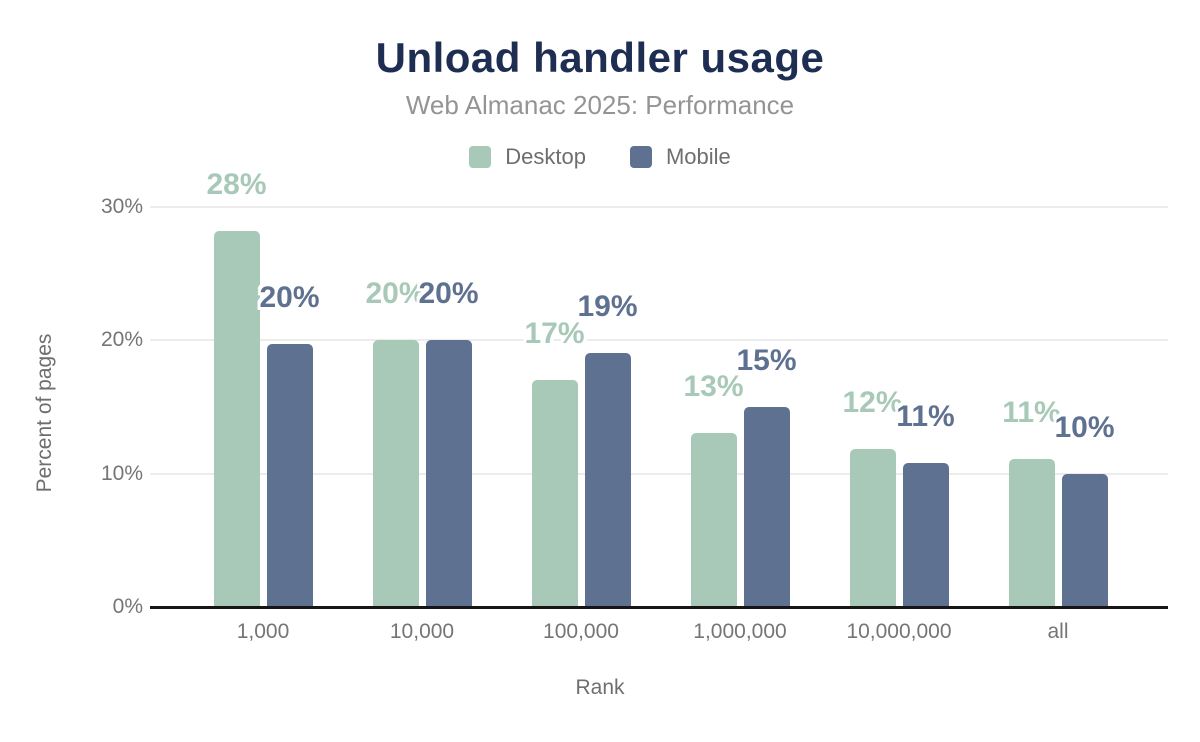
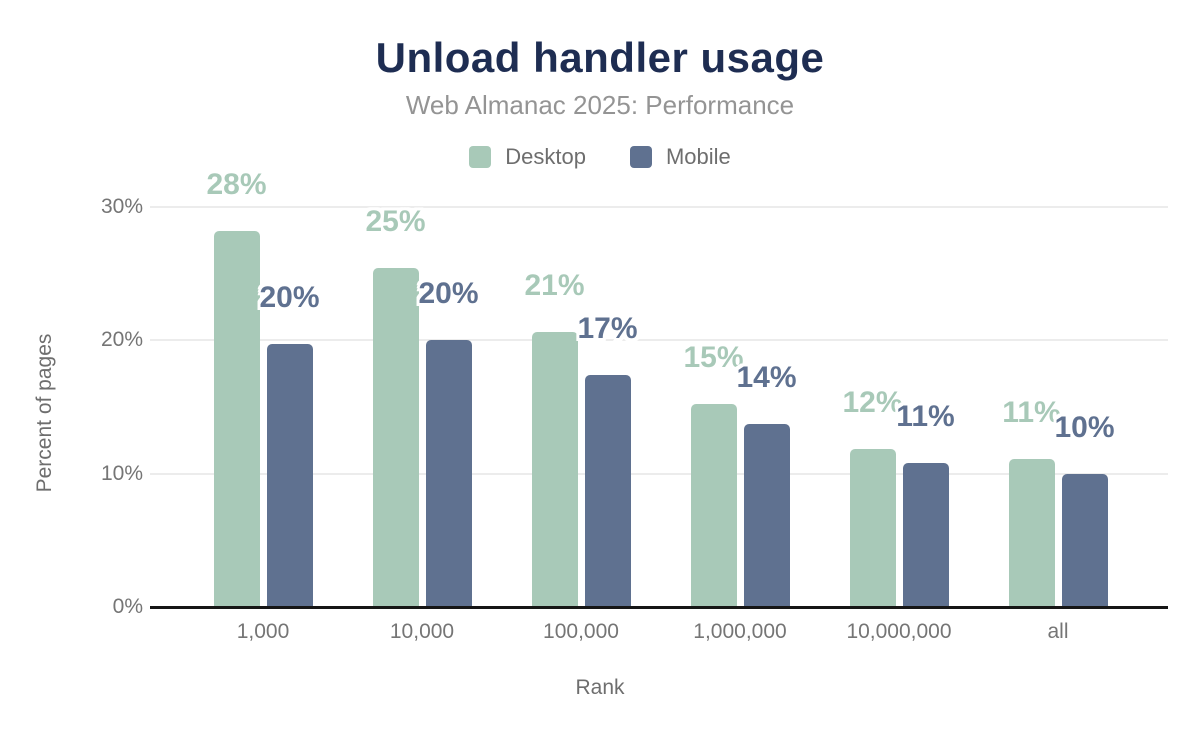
Desktop/10,000: 20% -> 25%
Desktop/100,000: 17% -> 21%
Mobile/100,000: 19% -> 17%
Desktop/1,000,000: 13% -> 15%
Mobile/1,000,000: 15% -> 14%
